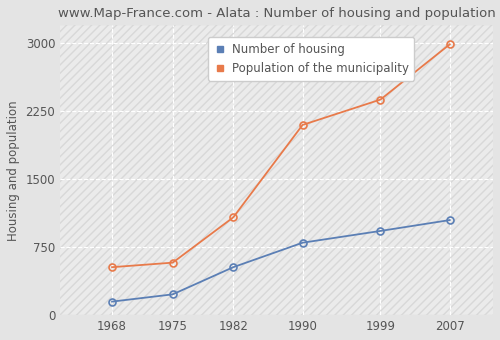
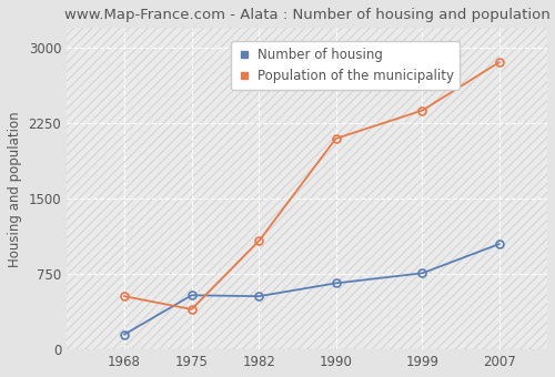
Number of housing/1975: 230 -> 540
Population of the municipality/1975: 580 -> 400
Number of housing/1990: 800 -> 660
Number of housing/1999: 930 -> 760
Population of the municipality/2007: 2990 -> 2860
